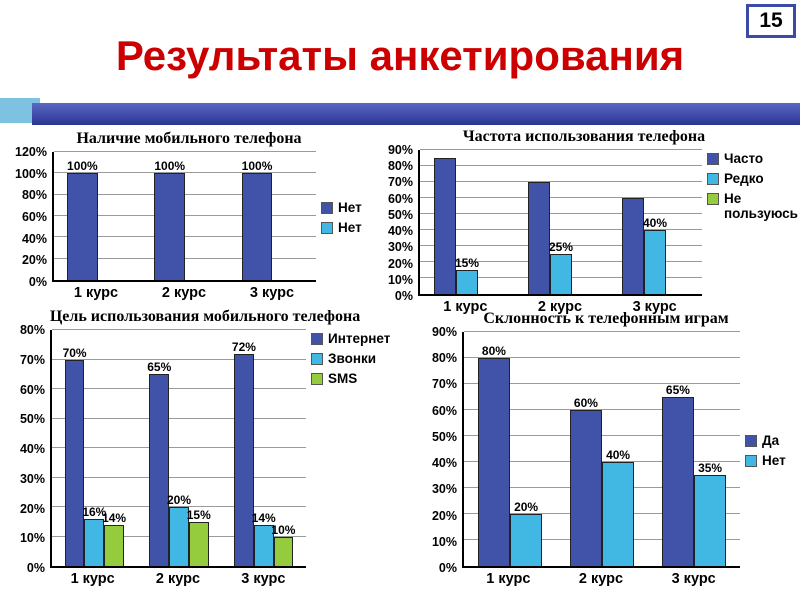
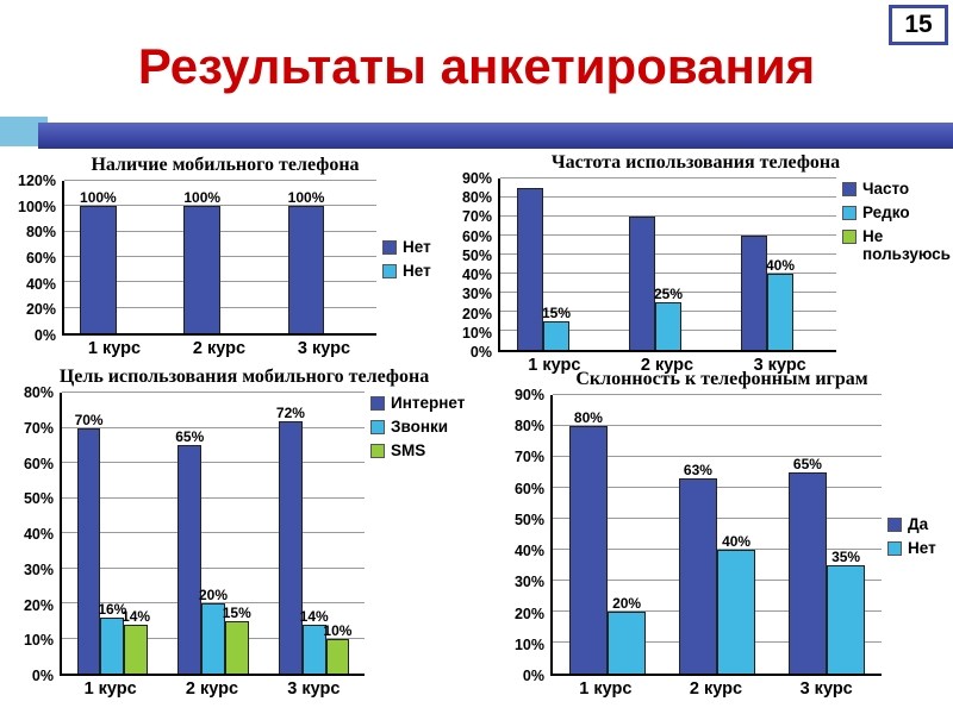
Склонность к телефонным играм/Да/2 курс: 60% -> 63%
